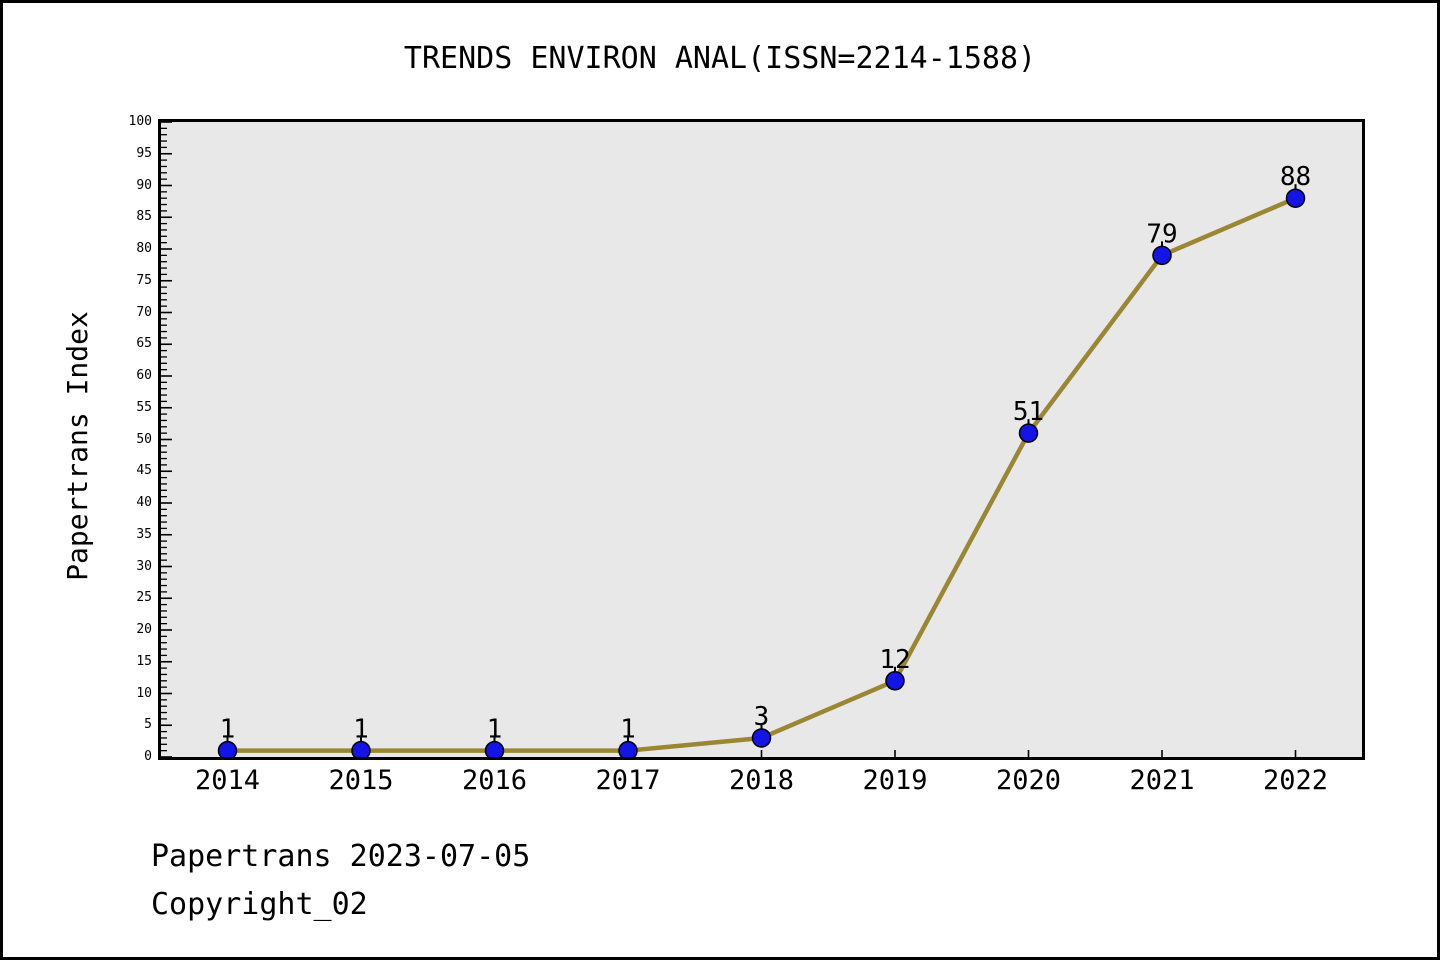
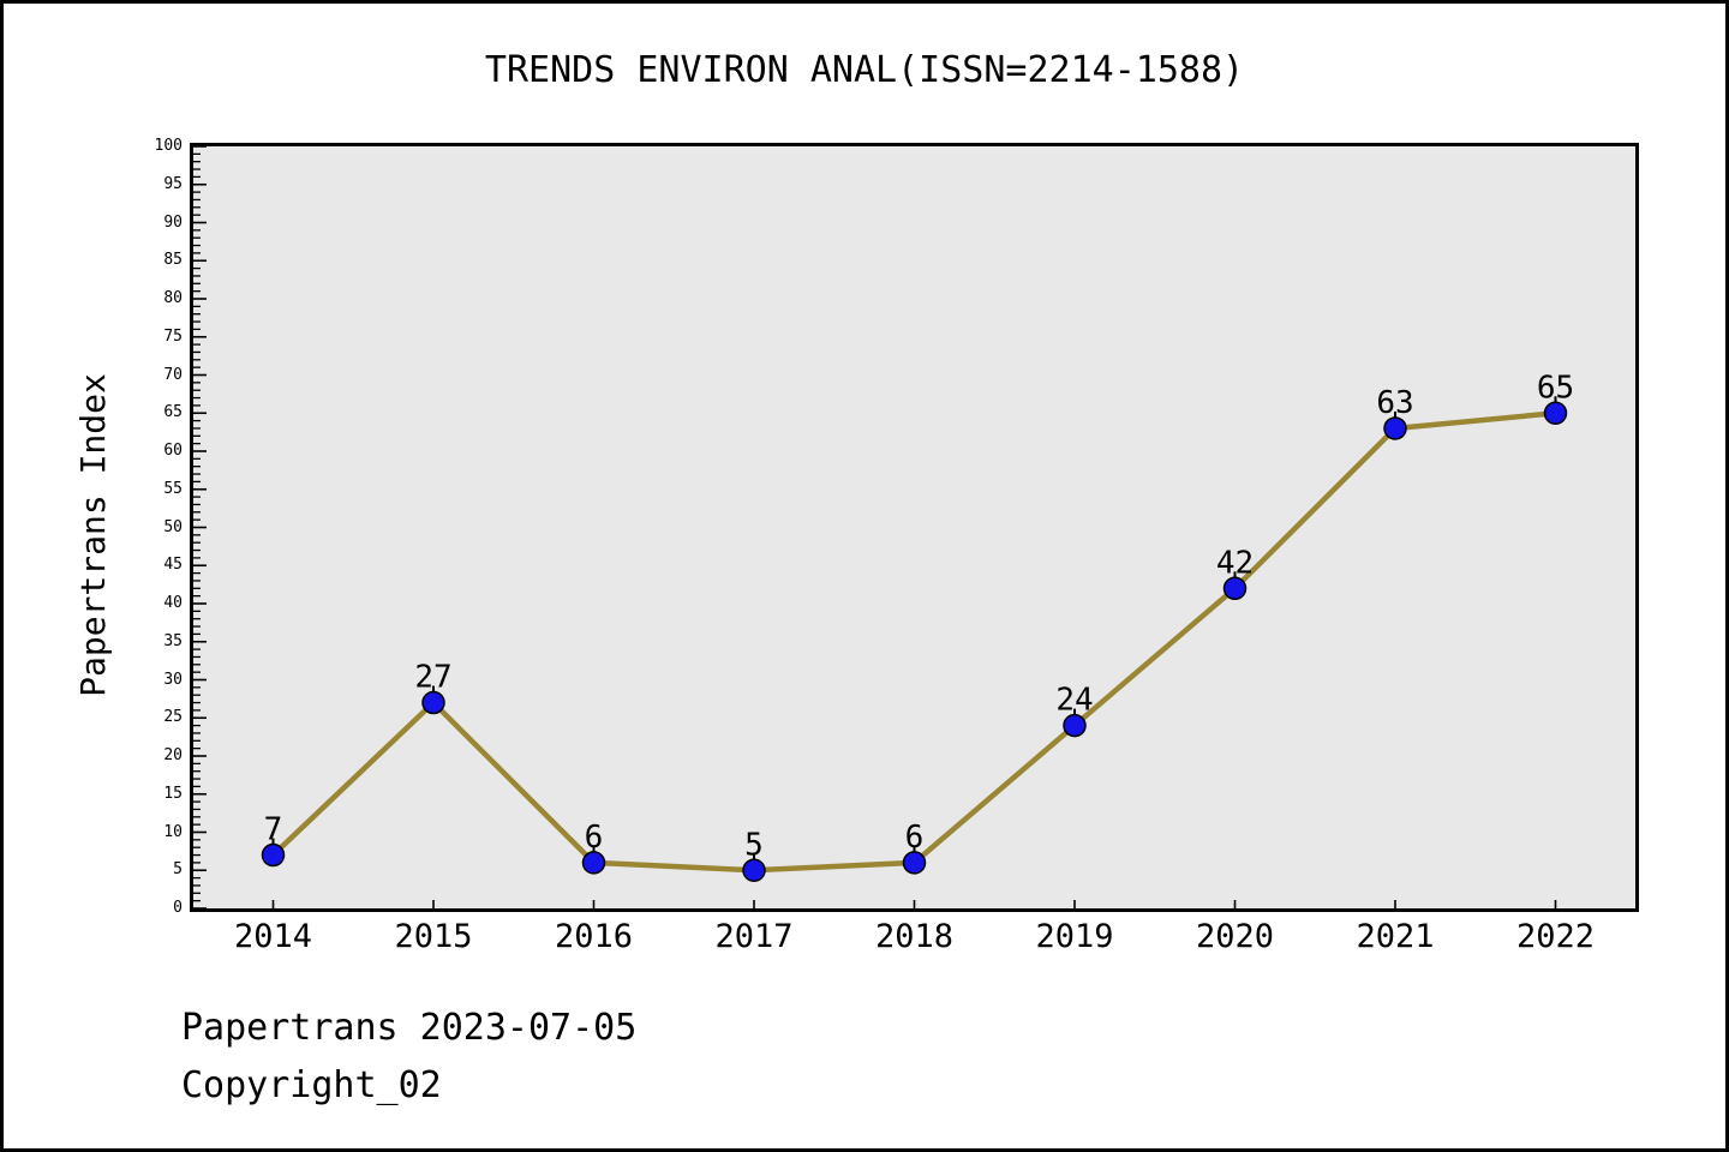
2014: 1 -> 7
2015: 1 -> 27
2016: 1 -> 6
2017: 1 -> 5
2018: 3 -> 6
2019: 12 -> 24
2020: 51 -> 42
2021: 79 -> 63
2022: 88 -> 65
